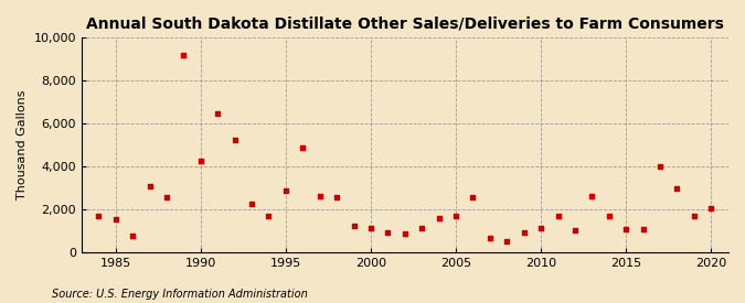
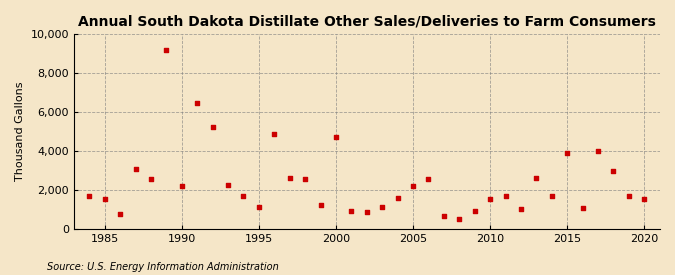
1990: 4,200 -> 2,200
1995: 2,800 -> 1,100
2000: 1,100 -> 4,700
2005: 1,700 -> 2,200
2010: 1,100 -> 1,500
2015: 1,000 -> 3,900
2020: 2,000 -> 1,500
